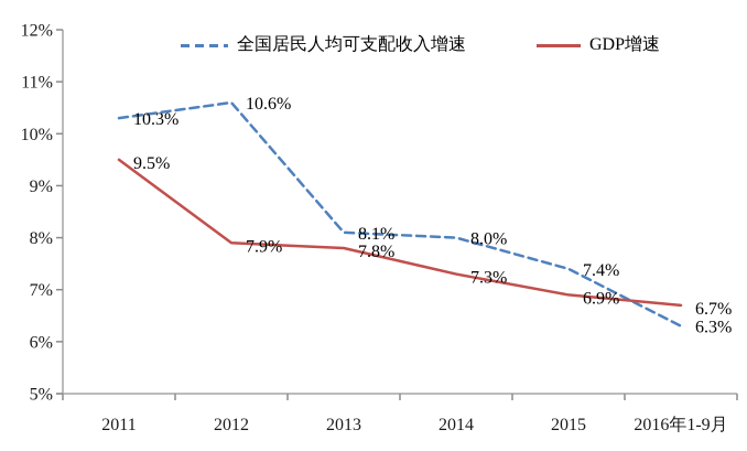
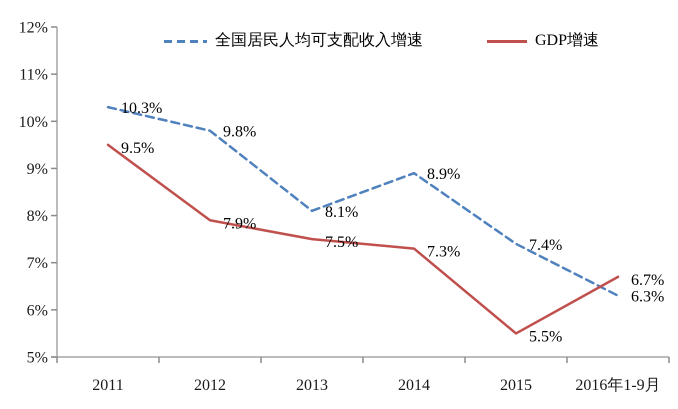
全国居民人均可支配收入增速/2012: 10.6% -> 9.8%
GDP增速/2013: 7.8% -> 7.5%
全国居民人均可支配收入增速/2014: 8.0% -> 8.9%
GDP增速/2015: 6.9% -> 5.5%
